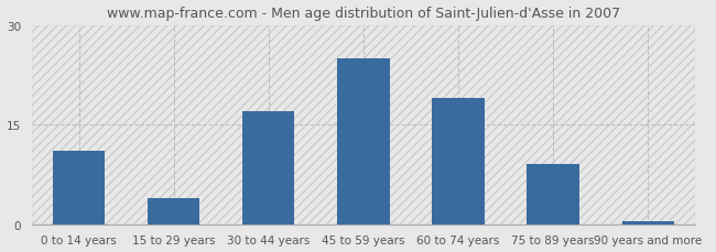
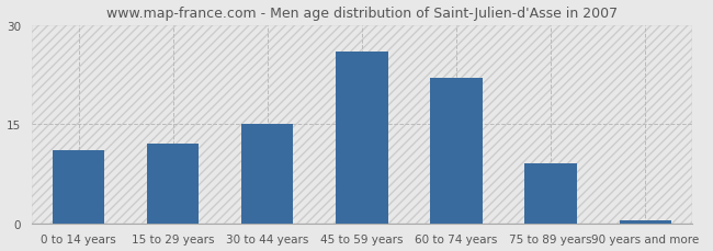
15 to 29 years: 4.0 -> 12.0
30 to 44 years: 17.0 -> 15.0
45 to 59 years: 25.0 -> 26.0
60 to 74 years: 19.0 -> 22.0
